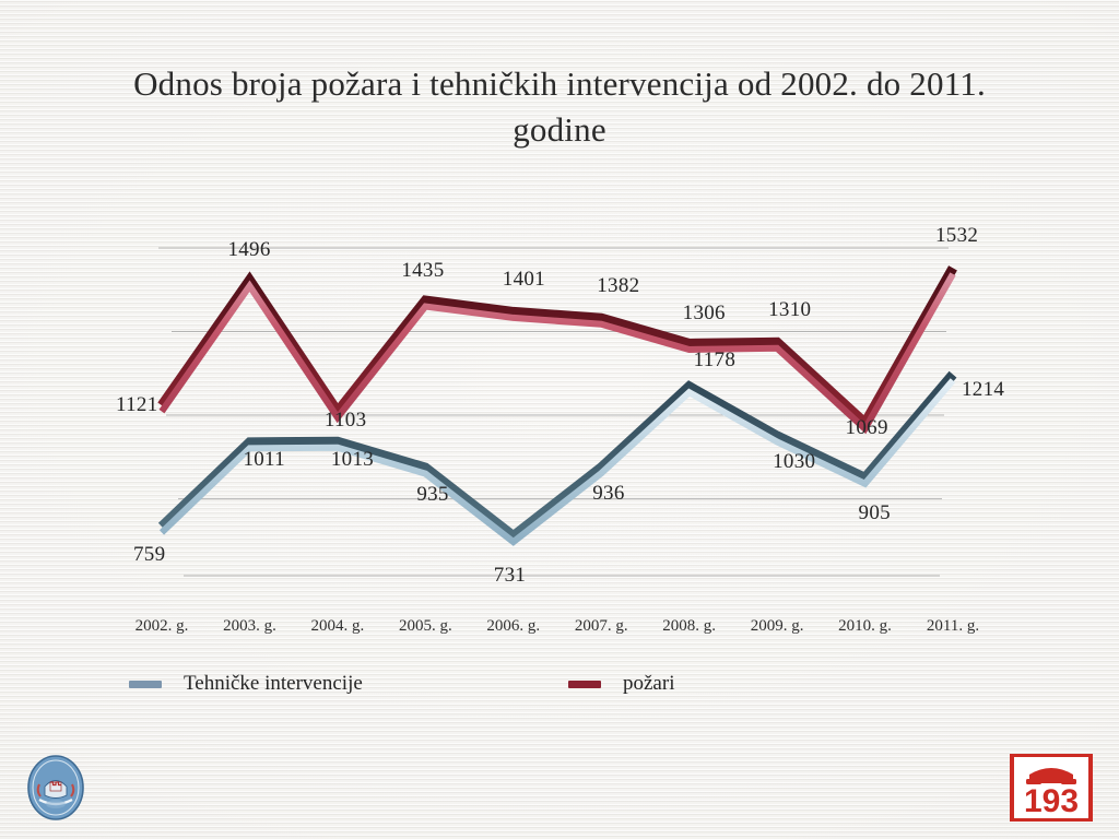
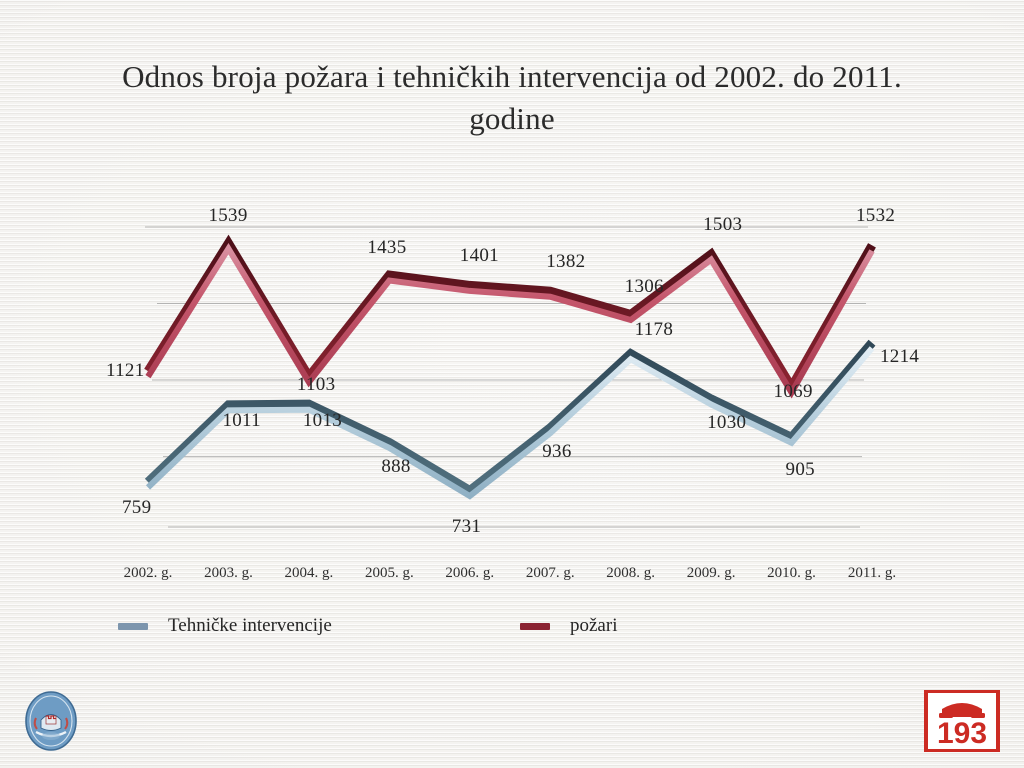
požari/2003. g.: 1496 -> 1539
Tehničke intervencije/2005. g.: 935 -> 888
požari/2009. g.: 1310 -> 1503
